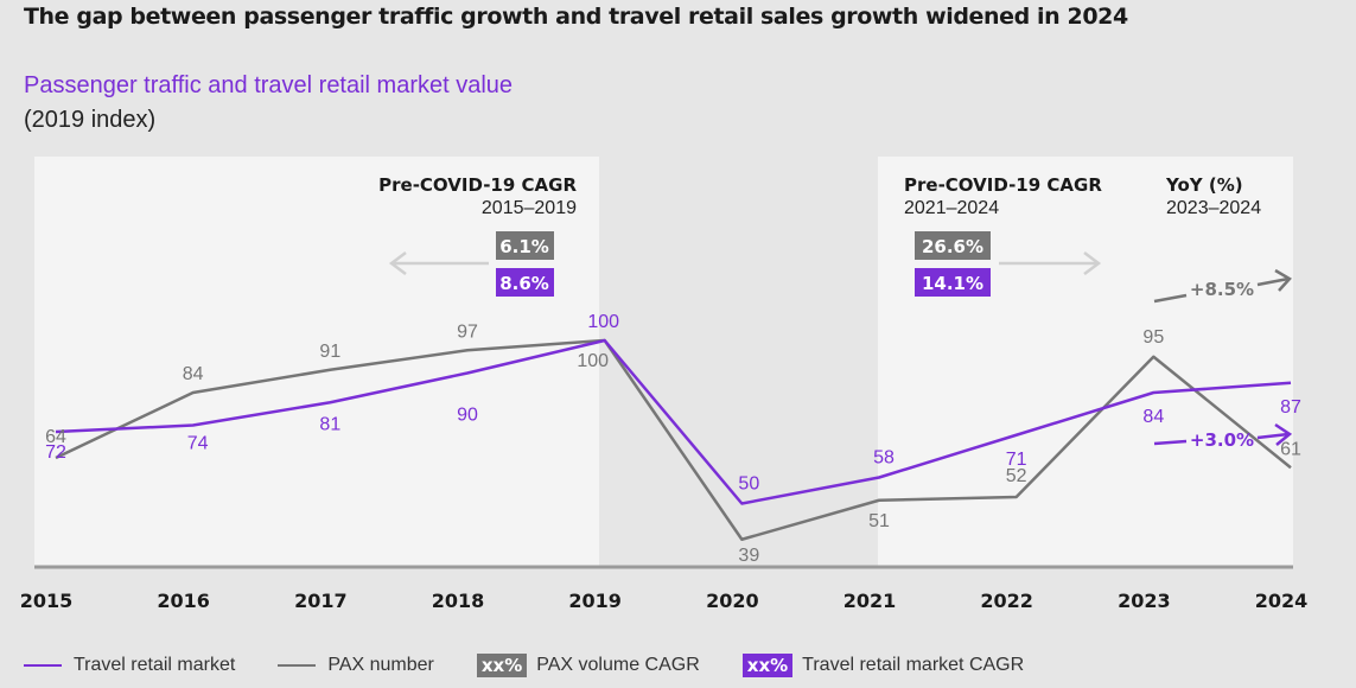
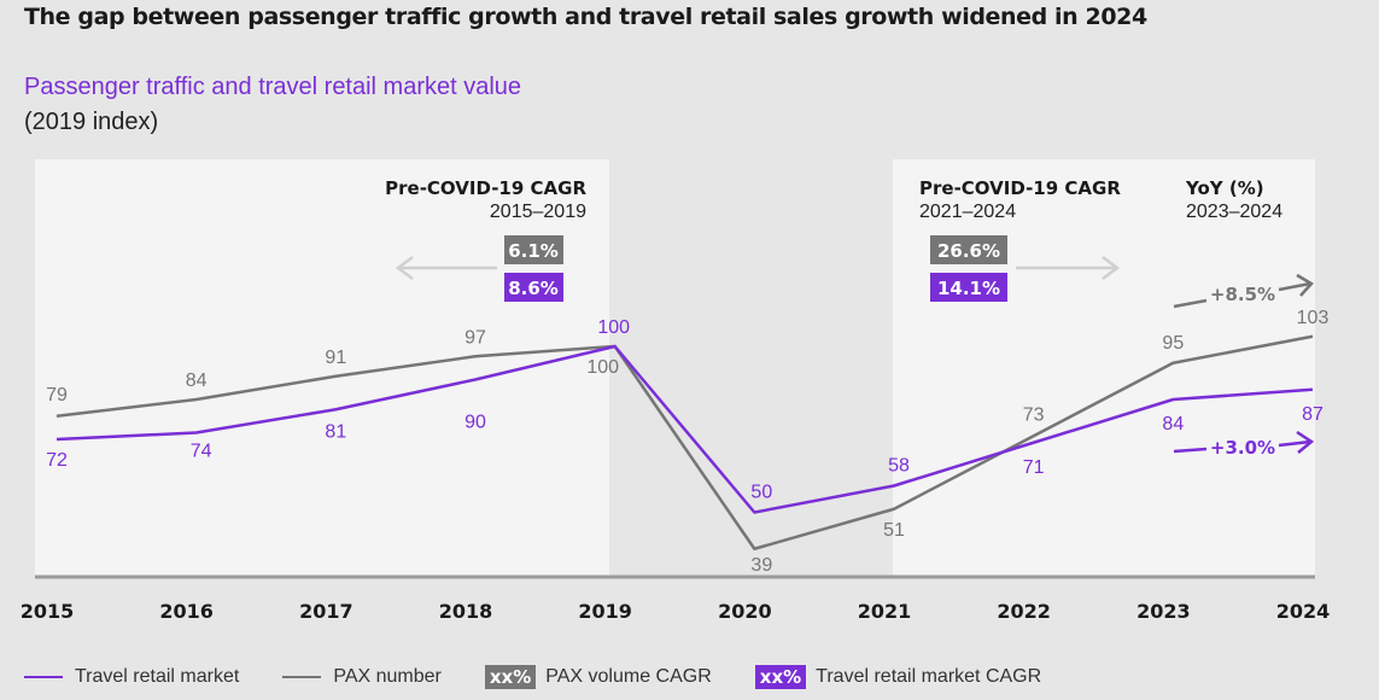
PAX number/2015: 64 -> 79
PAX number/2022: 52 -> 73
PAX number/2024: 61 -> 103
